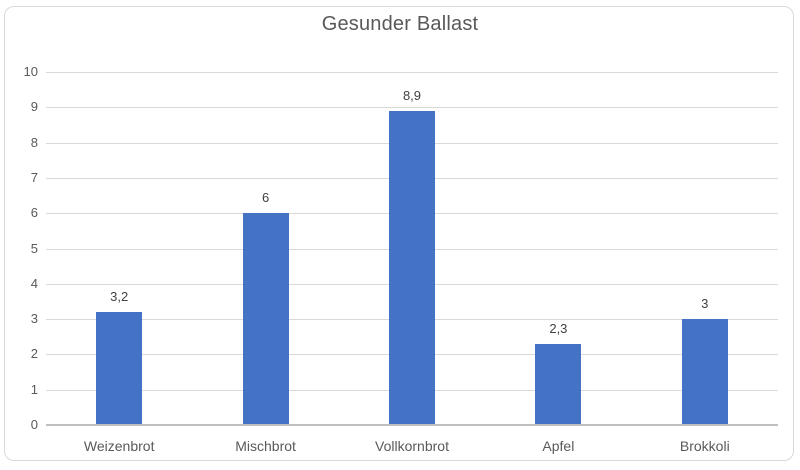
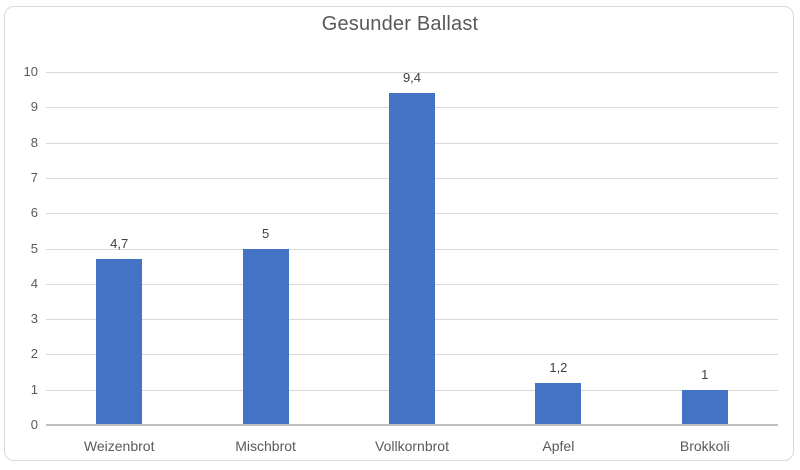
Weizenbrot: 3,2 -> 4,7
Mischbrot: 6 -> 5
Vollkornbrot: 8,9 -> 9,4
Apfel: 2,3 -> 1,2
Brokkoli: 3 -> 1
